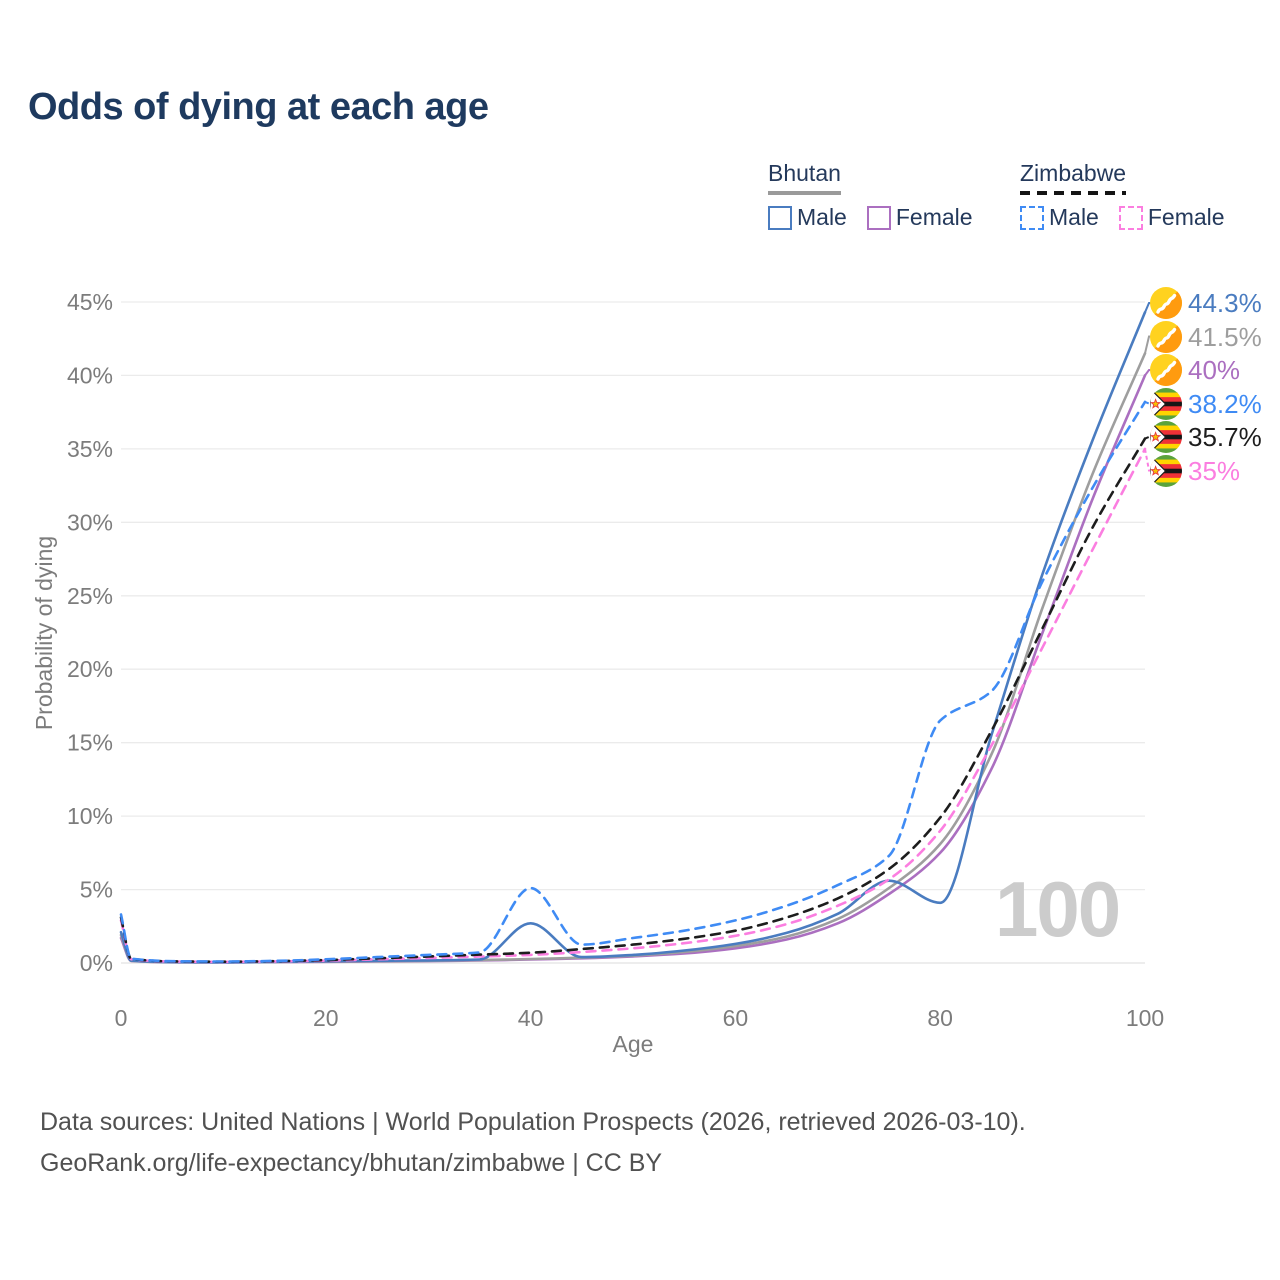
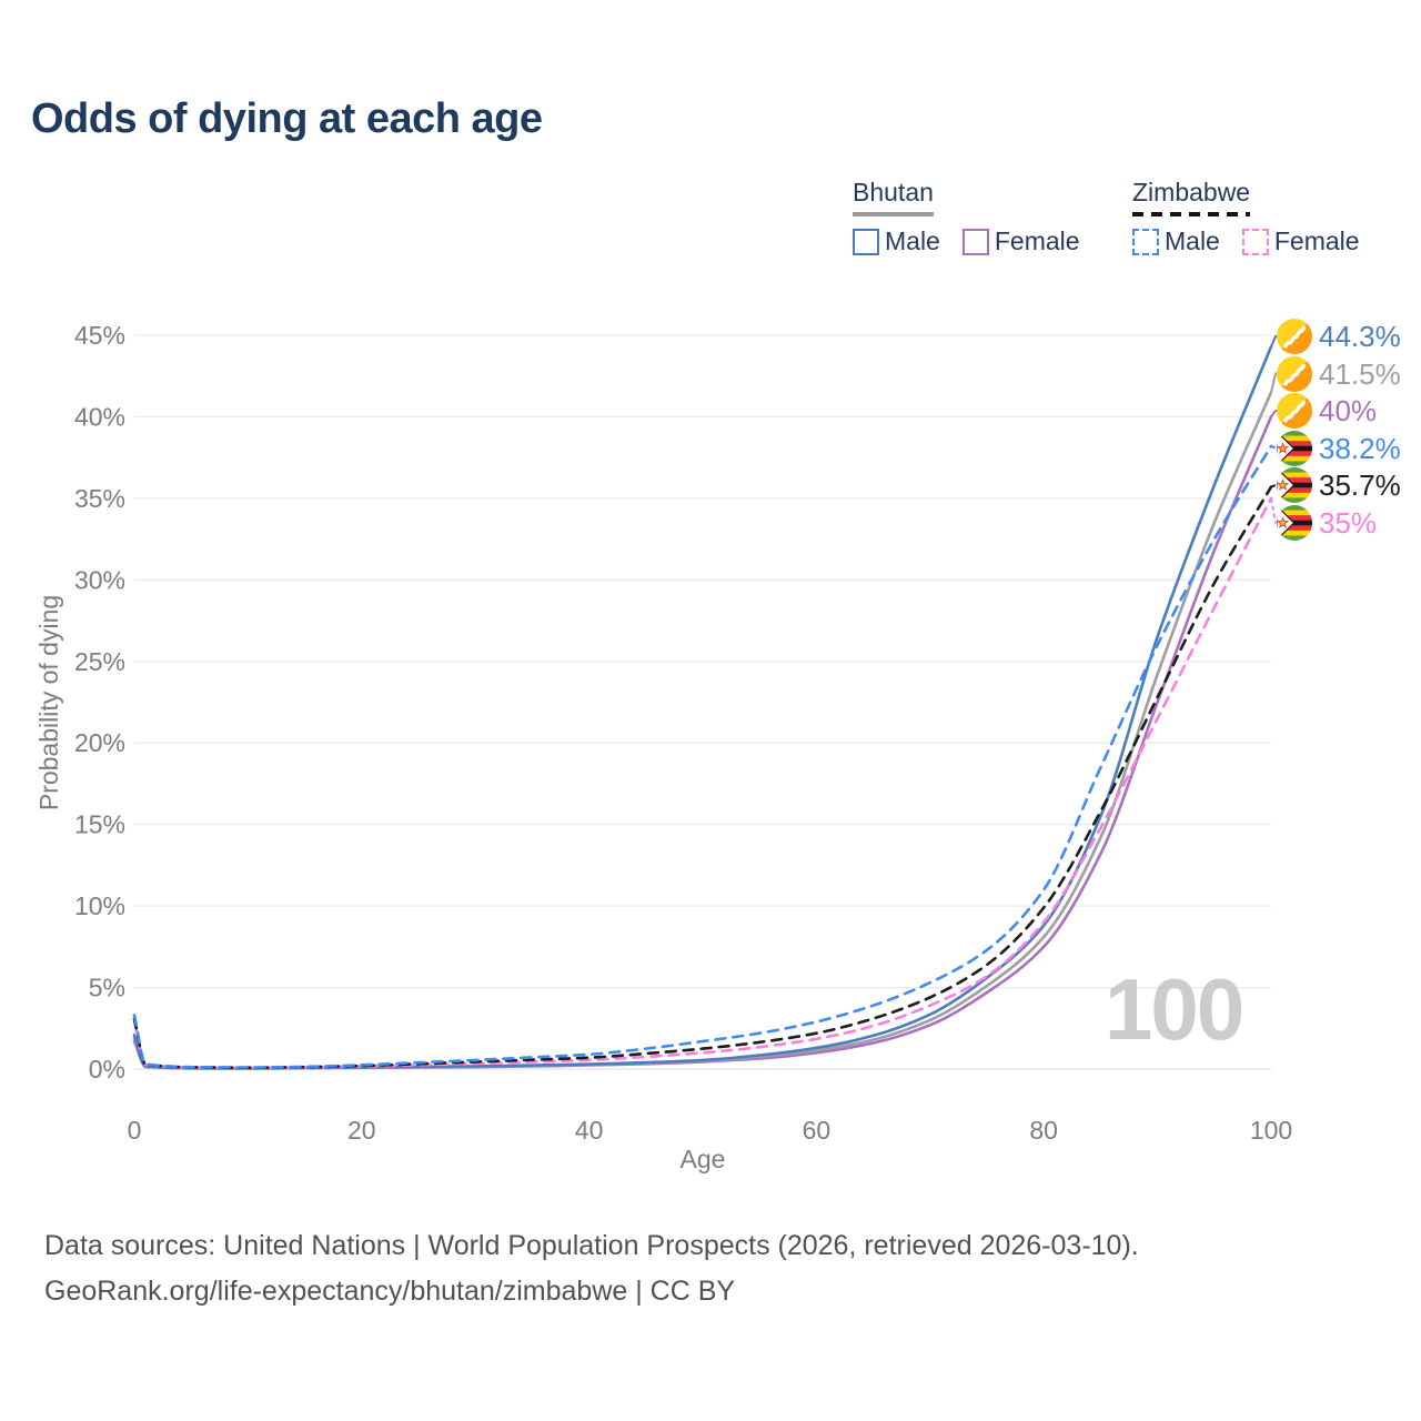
Bhutan Male/40: 2.7% -> 0.3%
Zimbabwe Male/40: 5.1% -> 0.9%
Bhutan Male/80: 4.1% -> 8.8%
Zimbabwe Male/80: 16.5% -> 11.0%
